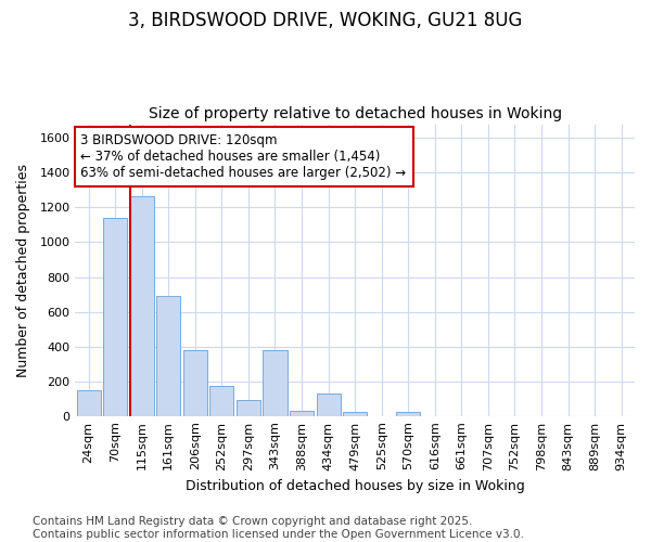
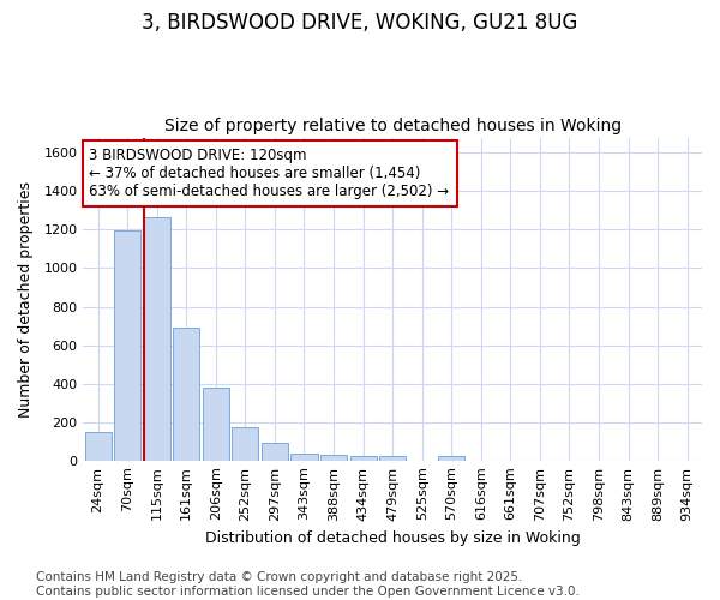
70sqm: 1140 -> 1200
343sqm: 380 -> 40
434sqm: 130 -> 20
